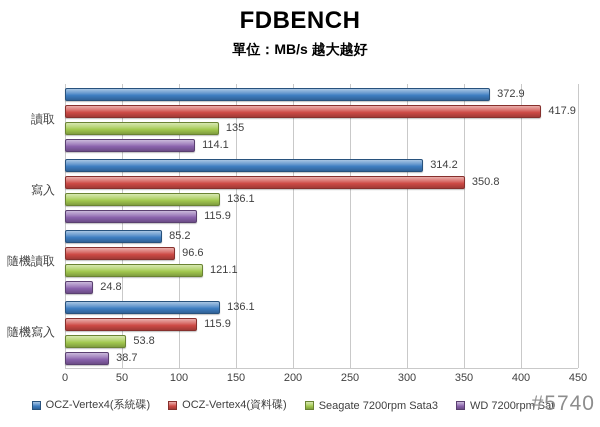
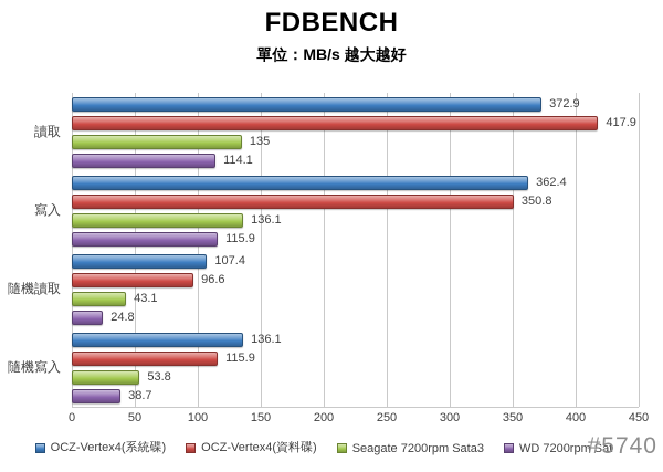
OCZ-Vertex4(系統碟)/寫入: 314.2 -> 362.4
OCZ-Vertex4(系統碟)/隨機讀取: 85.2 -> 107.4
Seagate 7200rpm Sata3/隨機讀取: 121.1 -> 43.1
